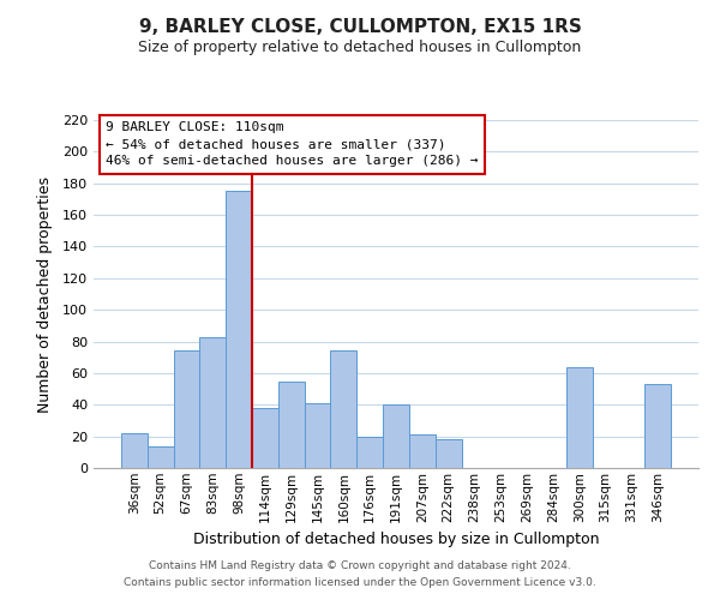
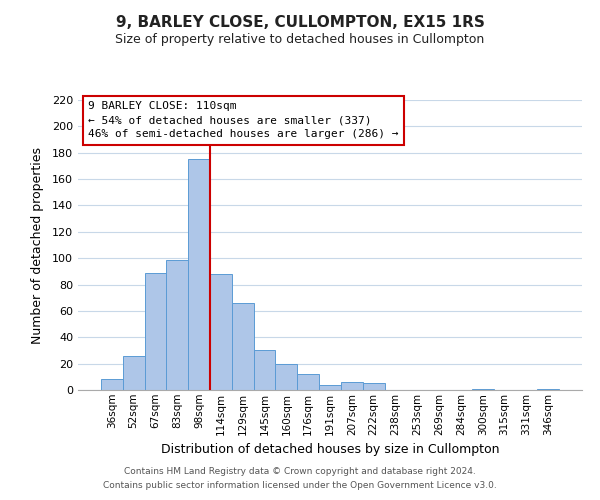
36sqm: 22 -> 8
52sqm: 14 -> 26
67sqm: 74 -> 89
83sqm: 83 -> 99
114sqm: 38 -> 88
129sqm: 55 -> 66
145sqm: 41 -> 30
160sqm: 74 -> 20
176sqm: 20 -> 12
191sqm: 40 -> 4
207sqm: 21 -> 6
222sqm: 18 -> 5
300sqm: 64 -> 1
346sqm: 53 -> 1
